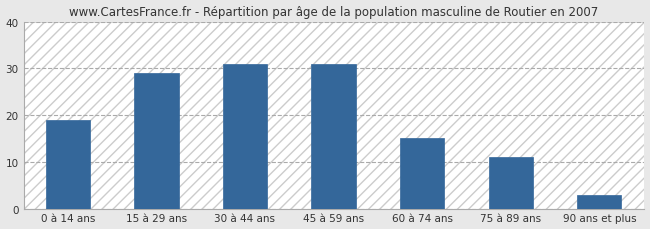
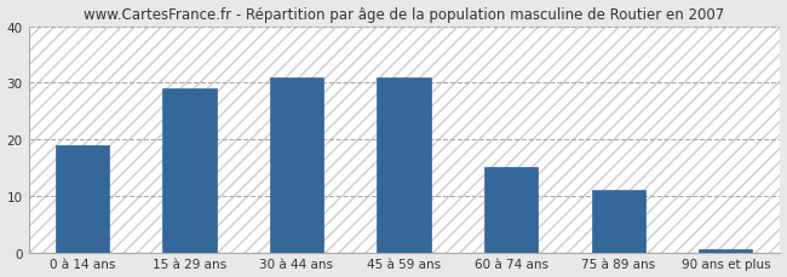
90 ans et plus: 3.0 -> 0.5
